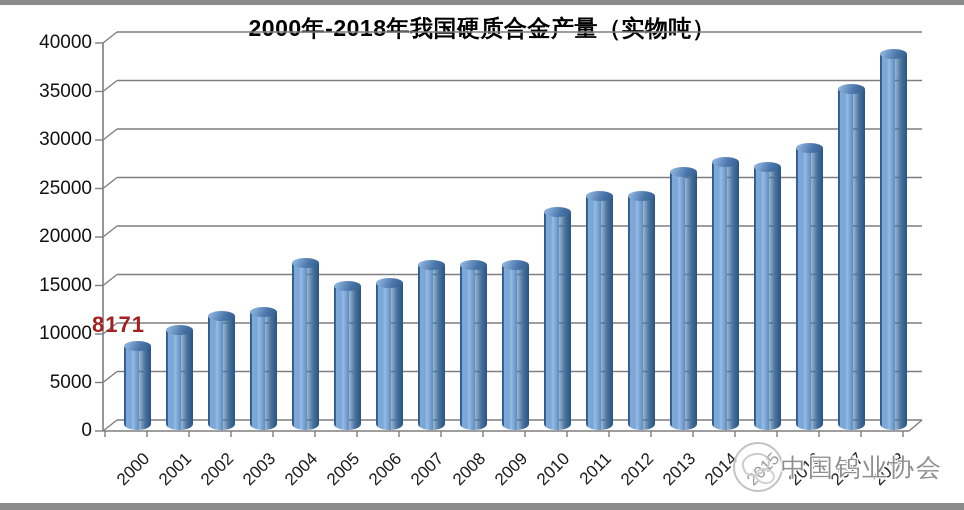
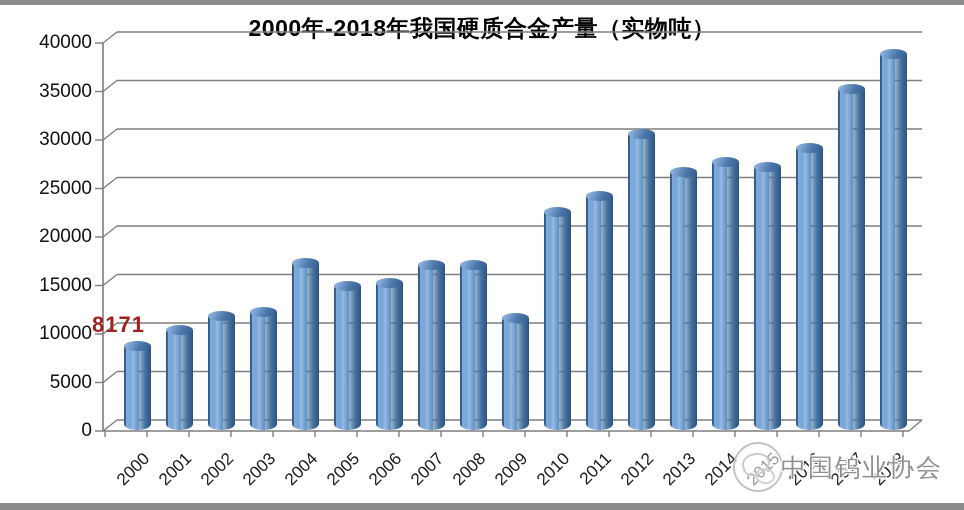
2009: 16000 -> 11000
2012: 24000 -> 30000
